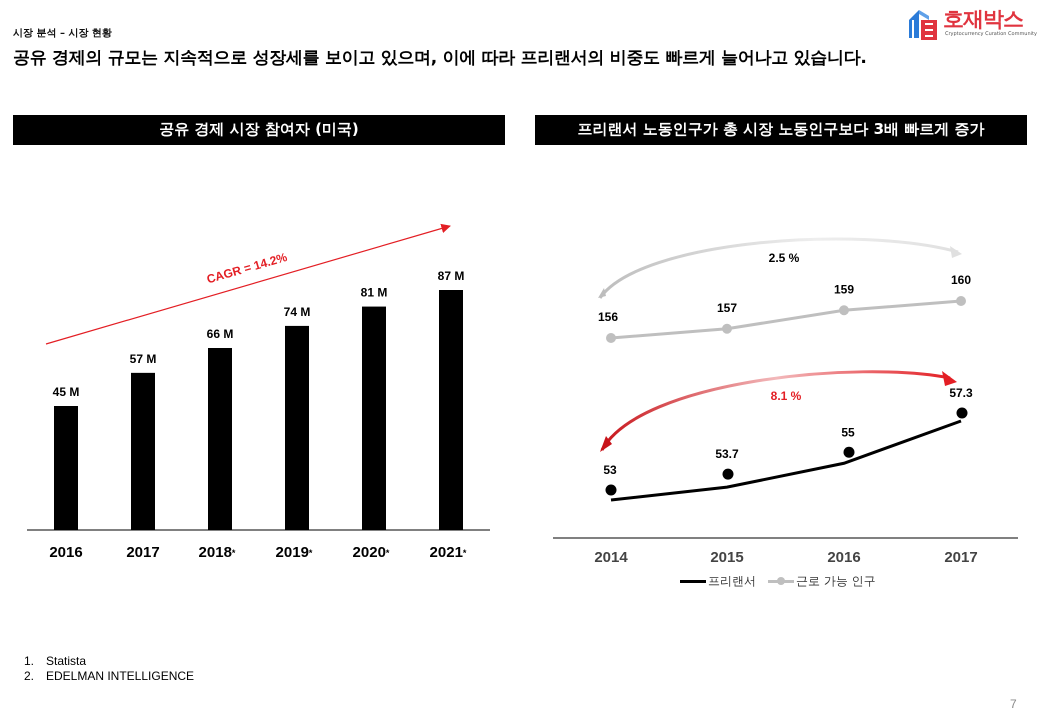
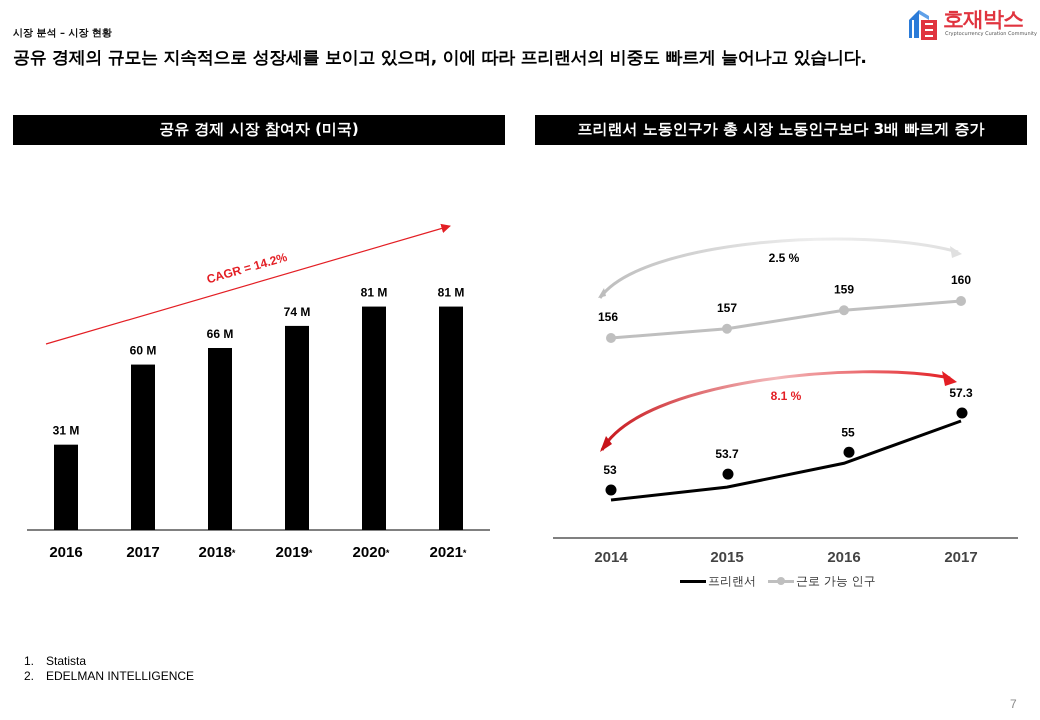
공유 경제 시장 참여자 (미국)/2016: 45 -> 31
공유 경제 시장 참여자 (미국)/2017: 57 -> 60
공유 경제 시장 참여자 (미국)/2021*: 87 -> 81
